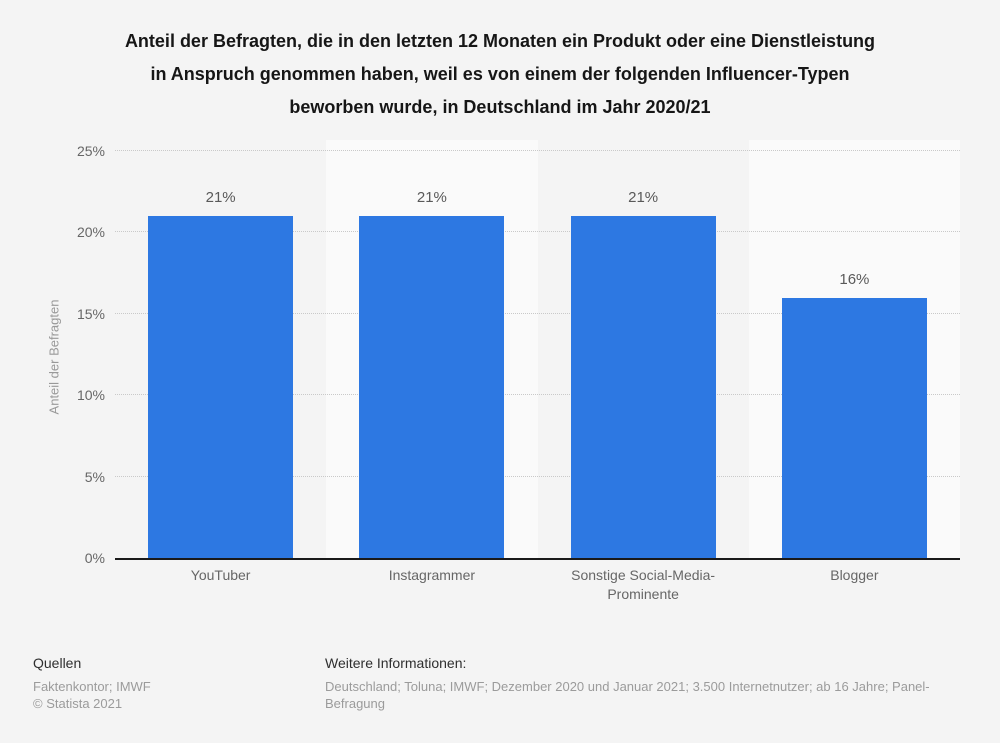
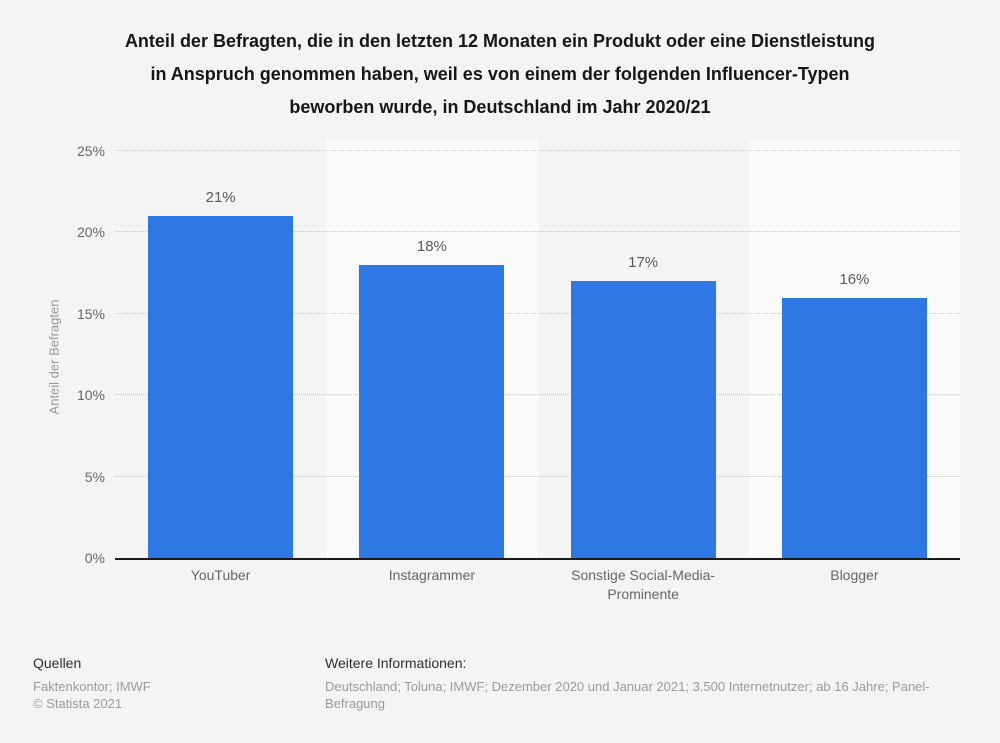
Instagrammer: 21% -> 18%
Sonstige Social-Media-Prominente: 21% -> 17%
